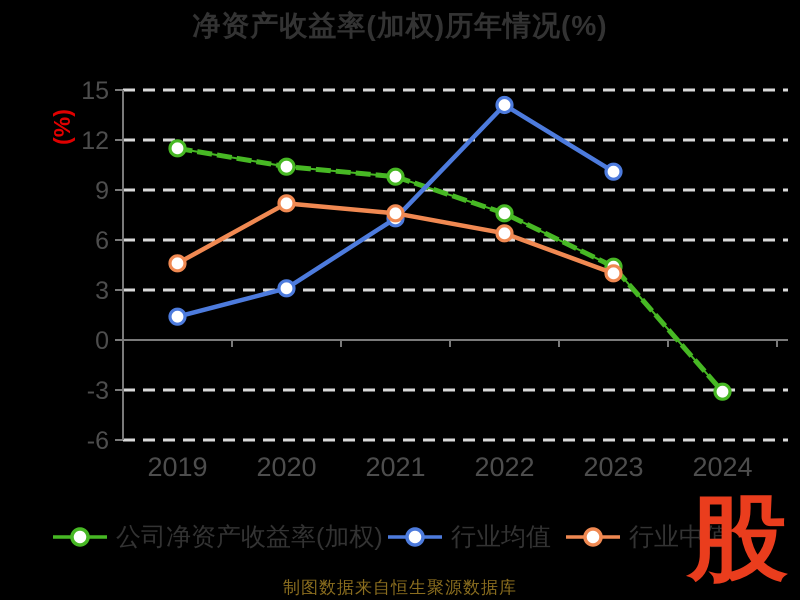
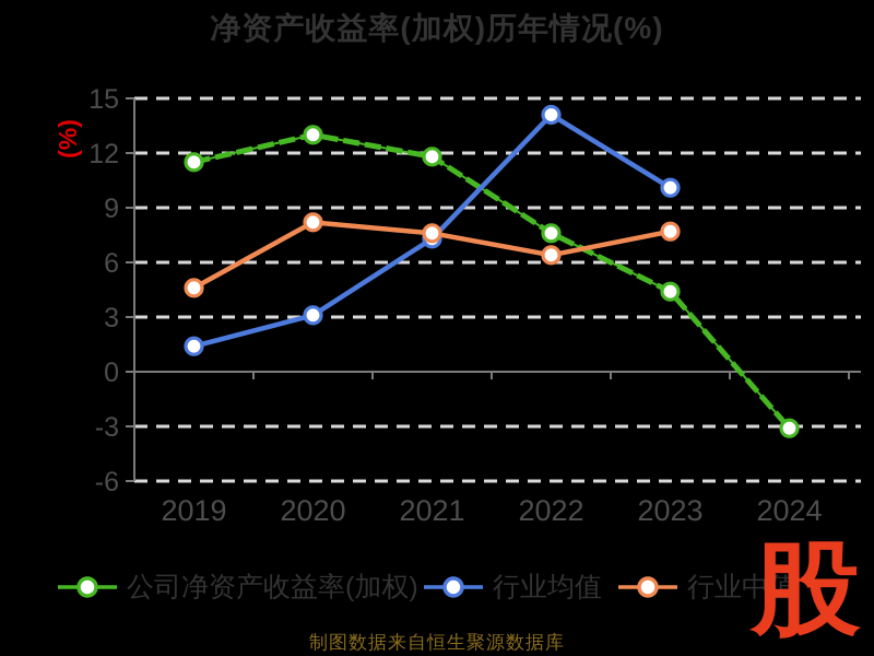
公司净资产收益率(加权)/2020: 10.4 -> 13.0
公司净资产收益率(加权)/2021: 9.8 -> 11.8
行业中值/2023: 4.0 -> 7.7
